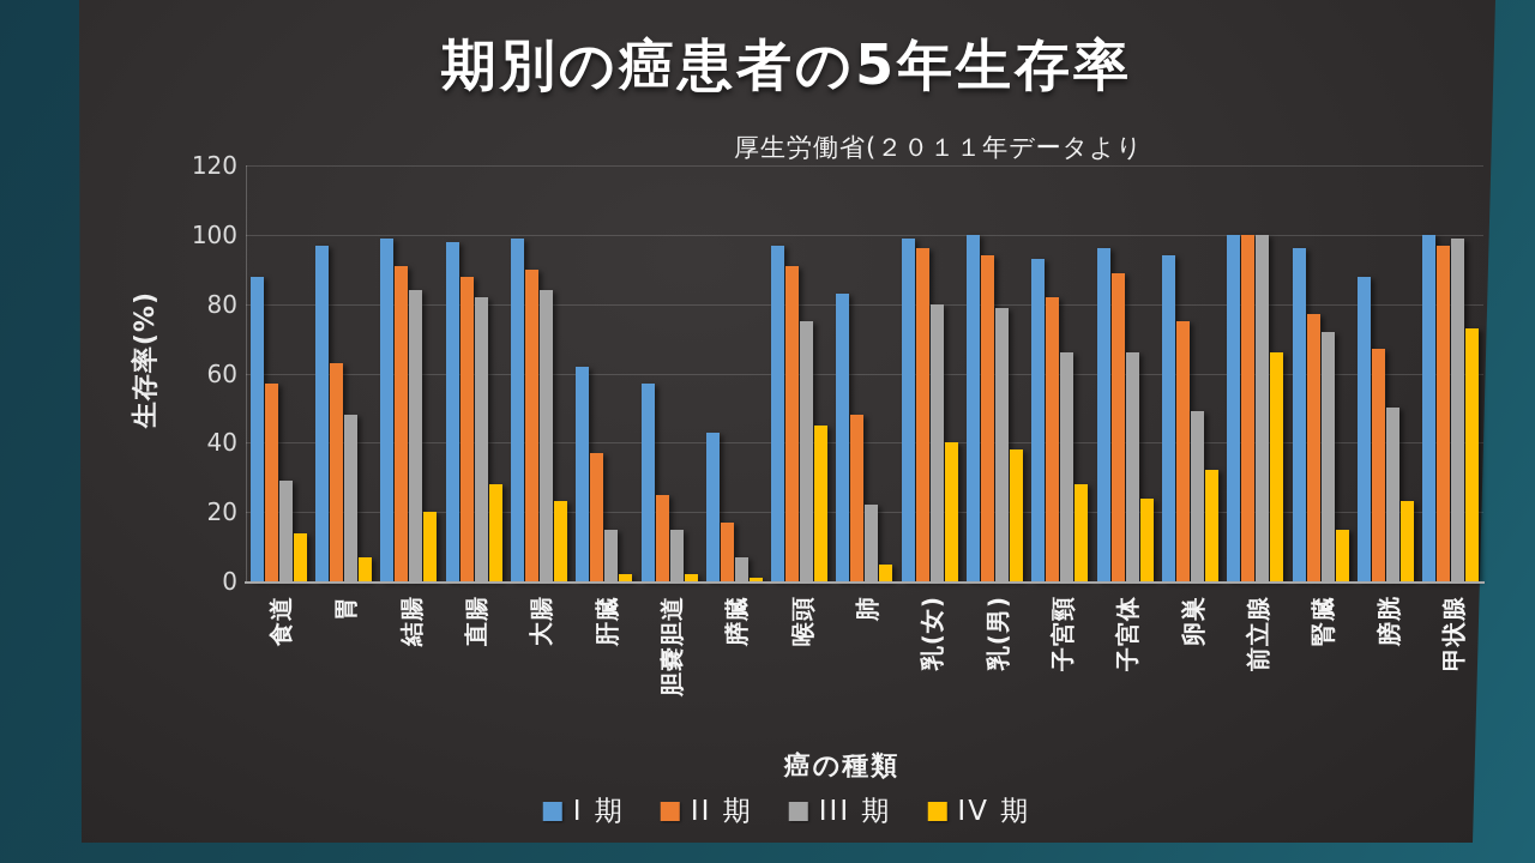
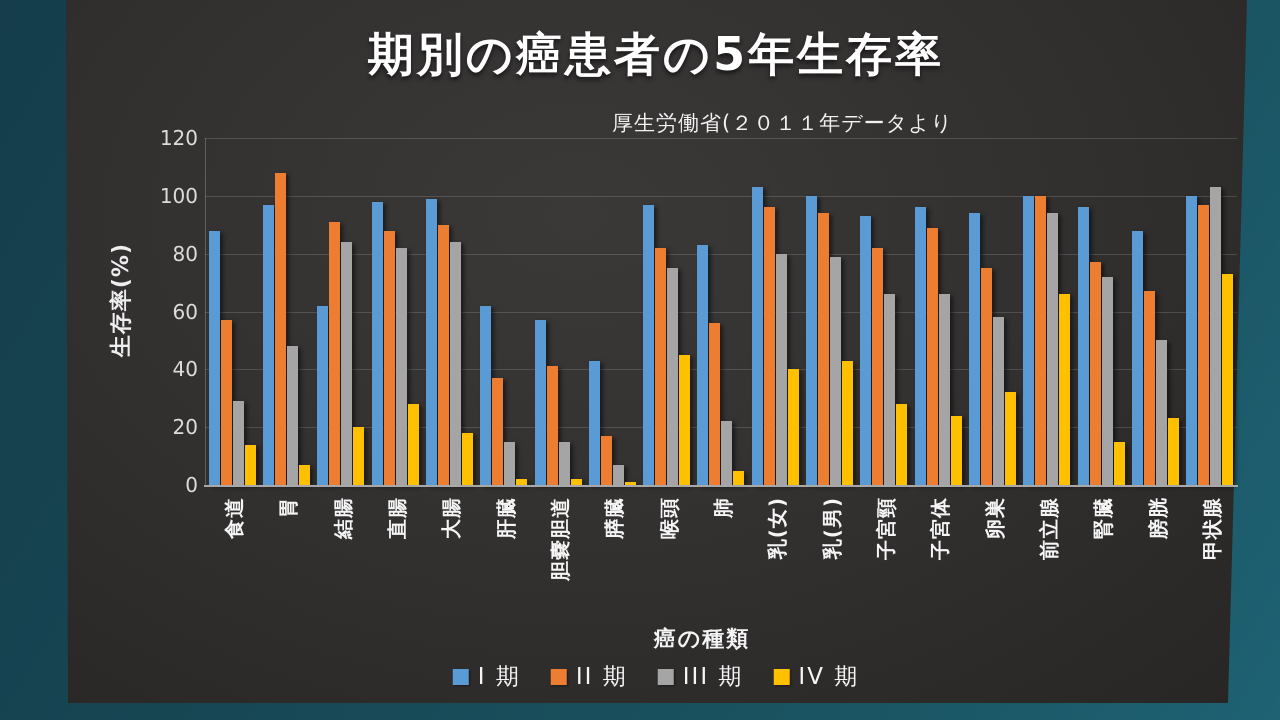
II 期/胃: 63 -> 108
I 期/結腸: 99 -> 62
IV 期/大腸: 23 -> 18
II 期/胆嚢胆道: 25 -> 41
II 期/喉頭: 91 -> 82
II 期/肺: 48 -> 56
I 期/乳(女): 99 -> 103
IV 期/乳(男): 38 -> 43
III 期/卵巣: 49 -> 58
III 期/前立腺: 100 -> 94
III 期/甲状腺: 99 -> 103
